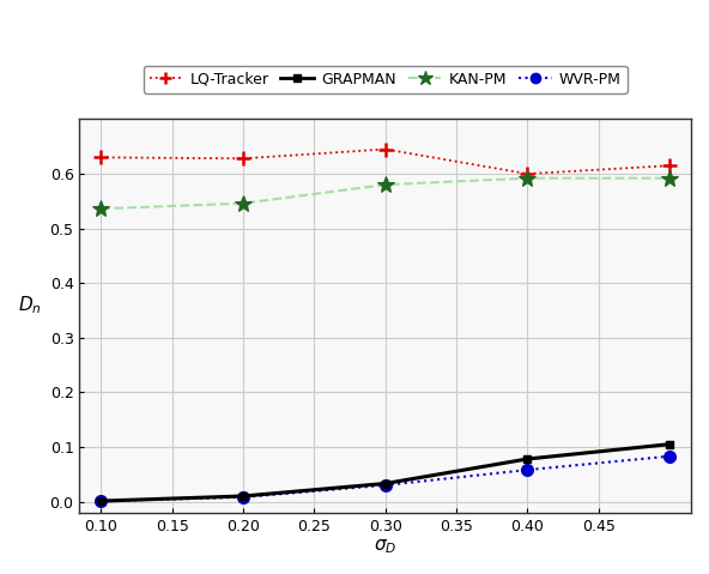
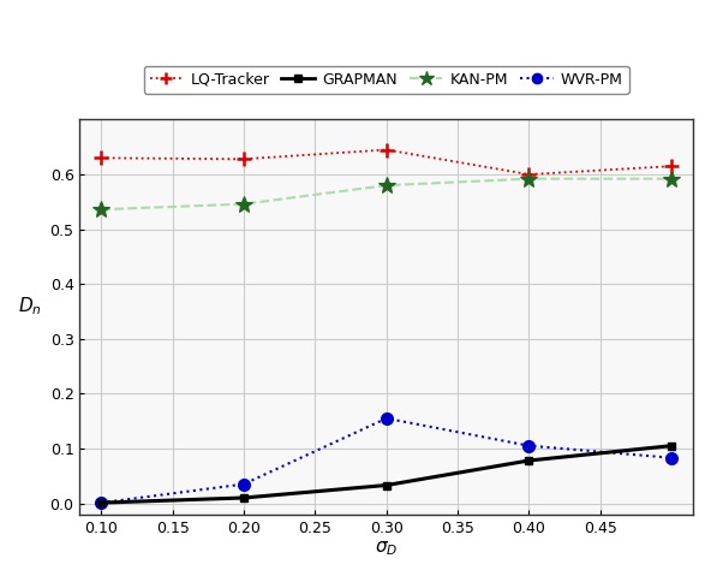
WVR-PM/0.20: 0.008 -> 0.035
WVR-PM/0.30: 0.030 -> 0.155
WVR-PM/0.40: 0.058 -> 0.105
